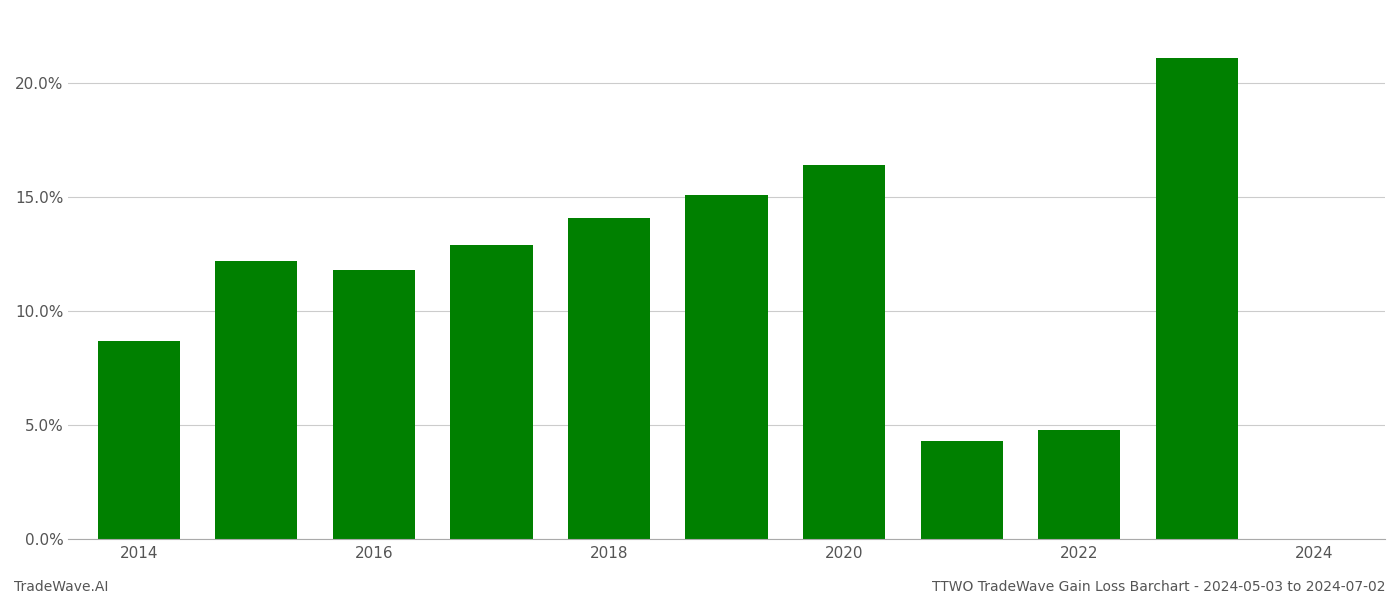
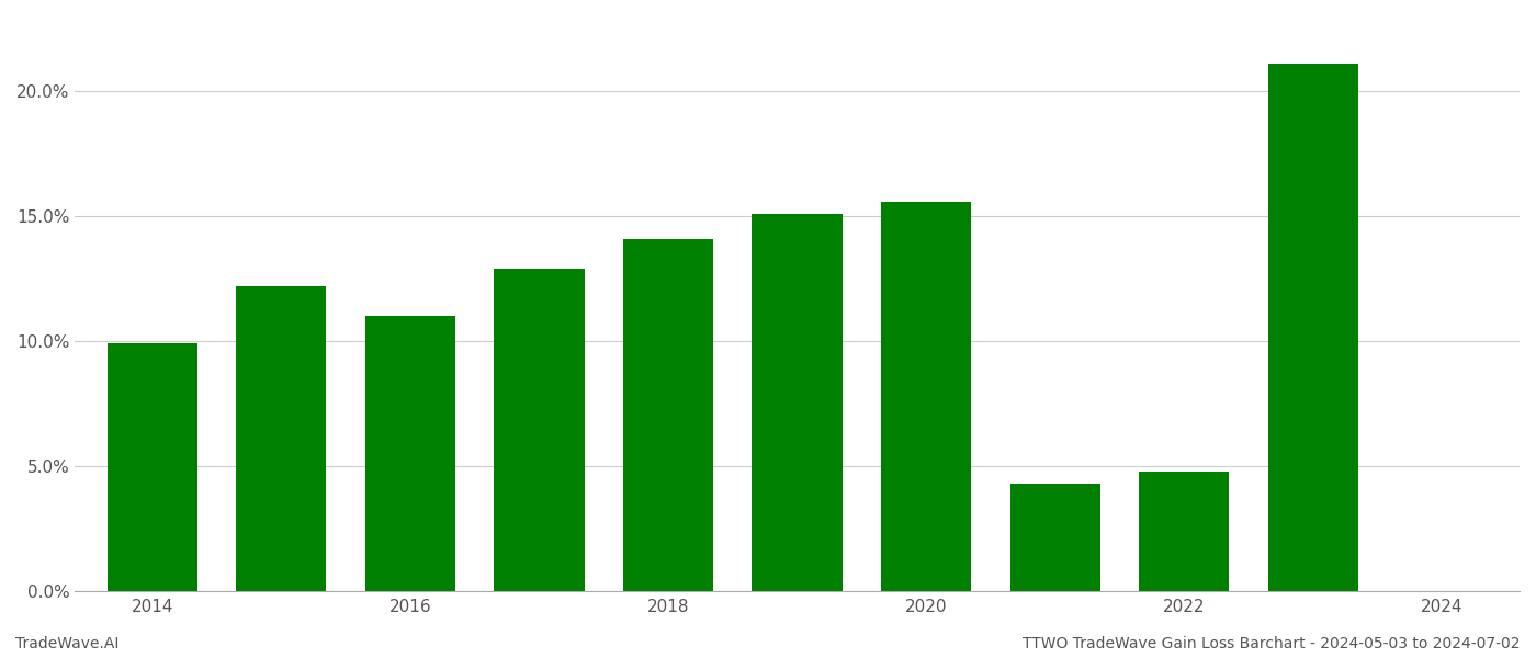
2014: 8.7% -> 9.9%
2016: 11.8% -> 11.0%
2020: 16.4% -> 15.6%
